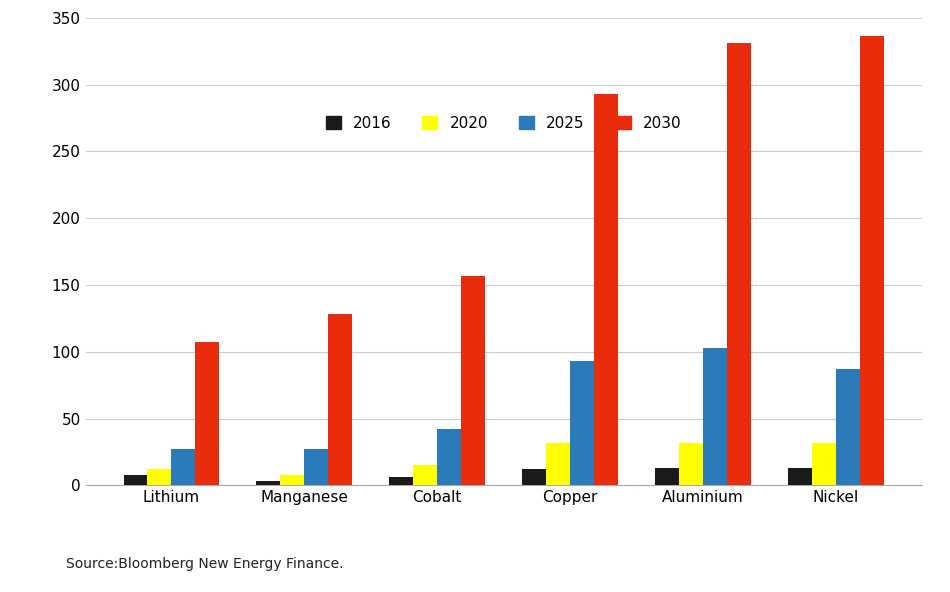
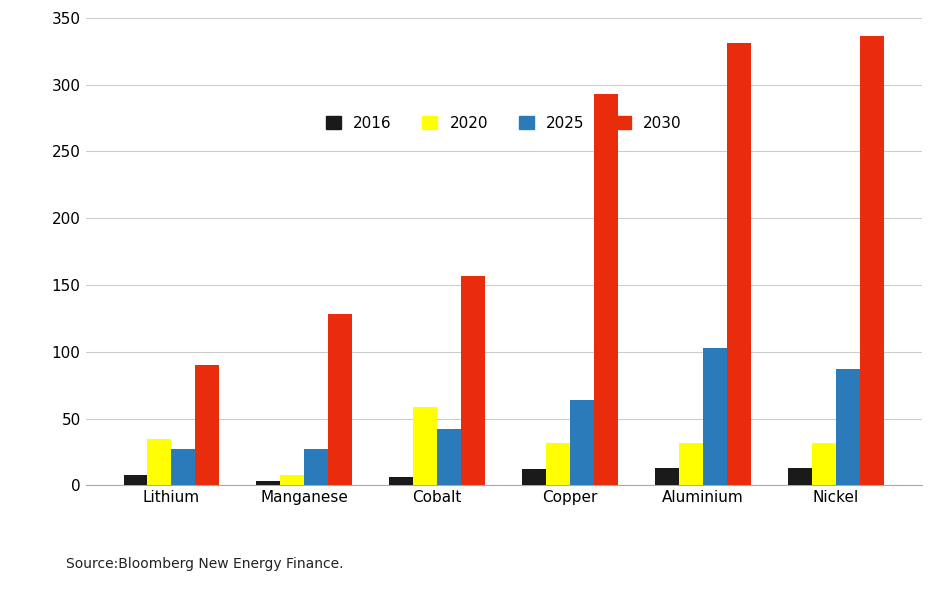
2020/Lithium: 12 -> 35
2030/Lithium: 107 -> 90
2020/Cobalt: 15 -> 59
2025/Copper: 93 -> 64
